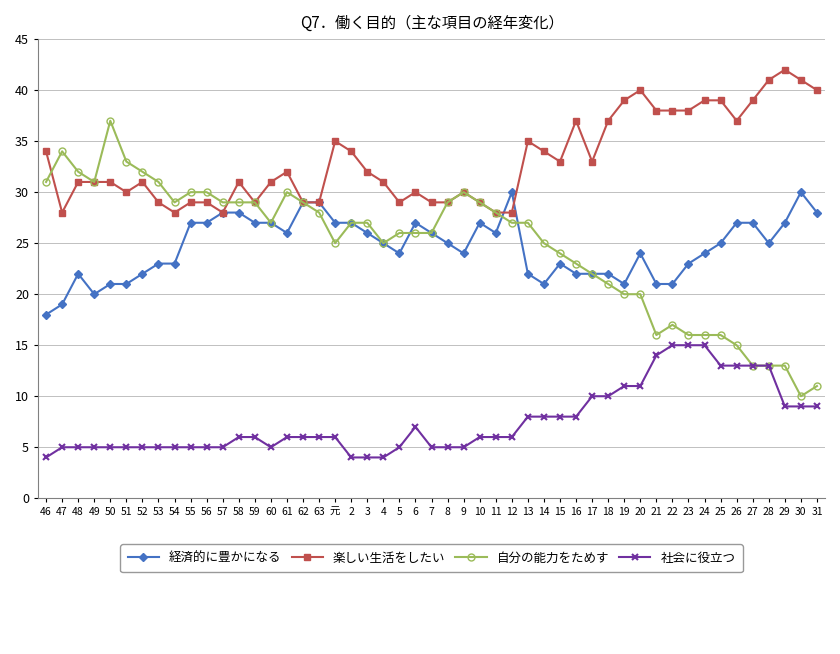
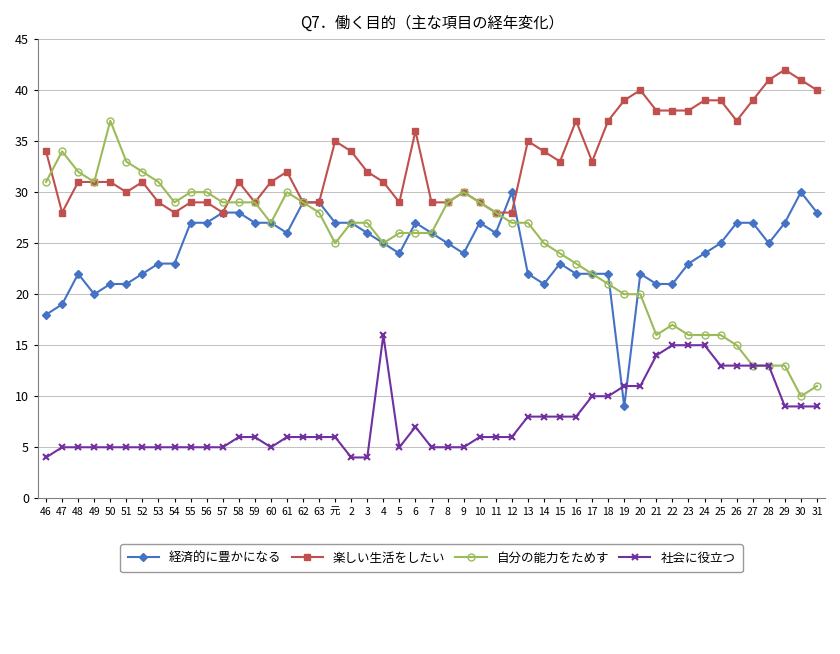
社会に役立つ/4: 4 -> 16
楽しい生活をしたい/6: 30 -> 36
経済的に豊かになる/19: 21 -> 9
経済的に豊かになる/20: 24 -> 22
